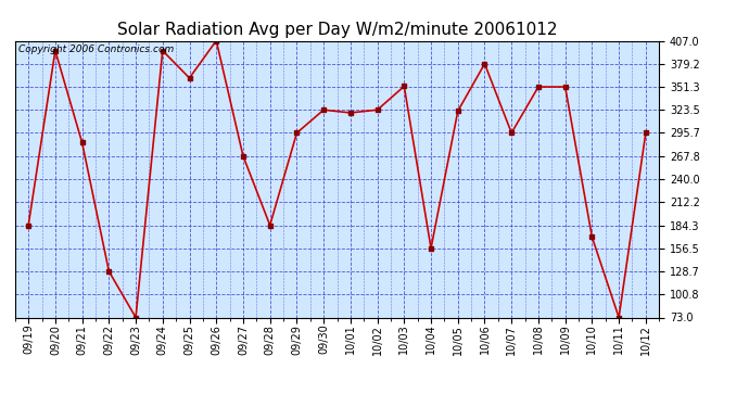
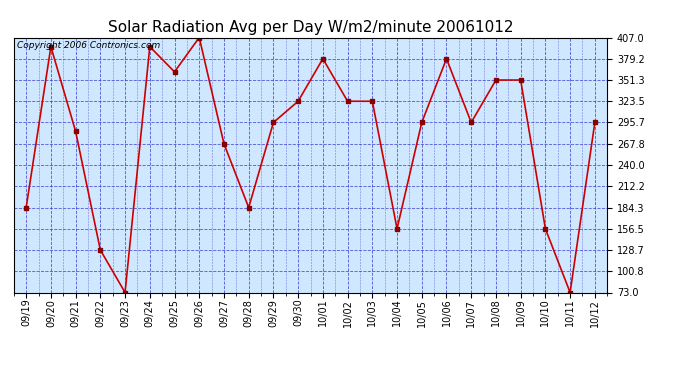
10/01: 320 -> 379
10/03: 352 -> 324
10/05: 322 -> 296
10/10: 170 -> 156
